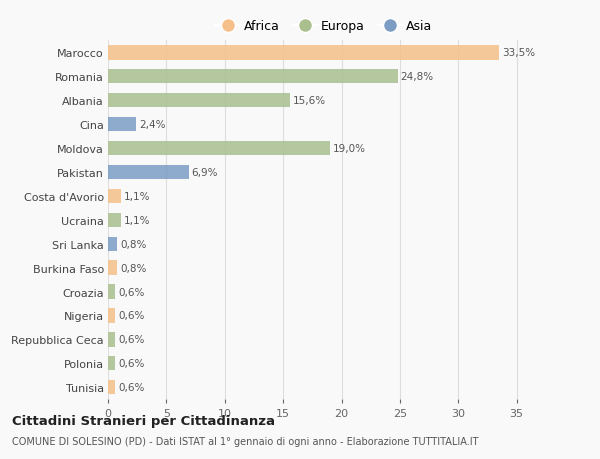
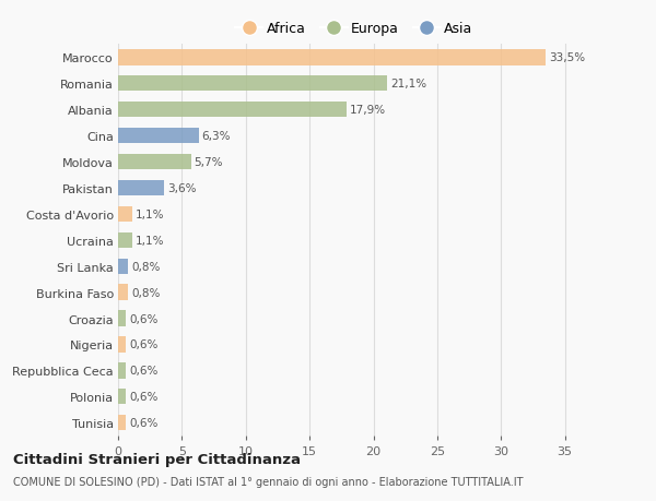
Romania: 24,8% -> 21,1%
Albania: 15,6% -> 17,9%
Cina: 2,4% -> 6,3%
Moldova: 19,0% -> 5,7%
Pakistan: 6,9% -> 3,6%
